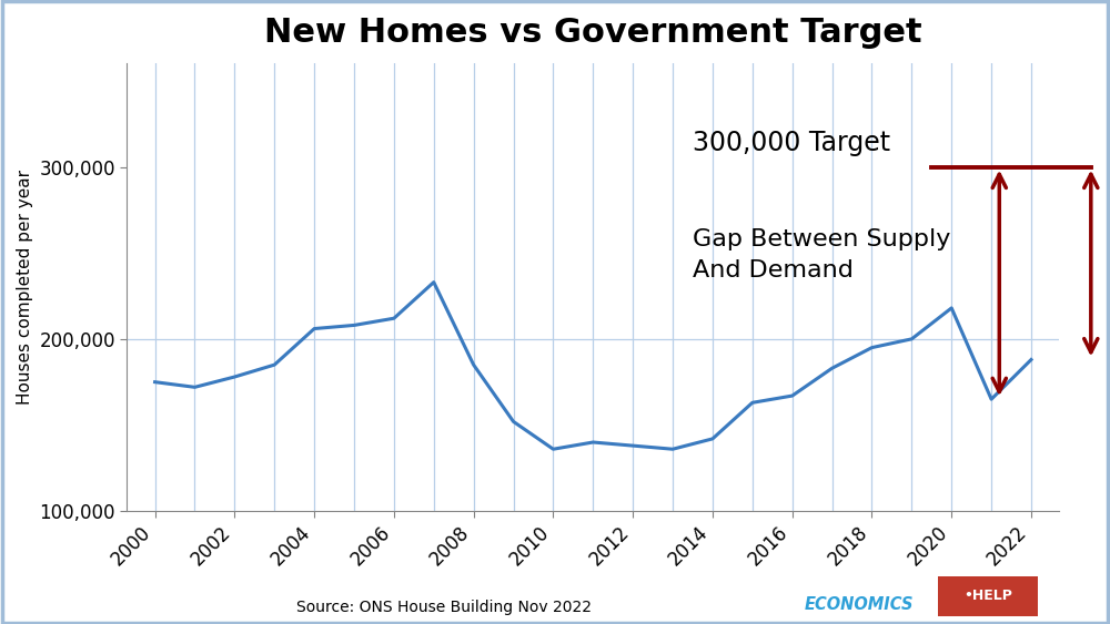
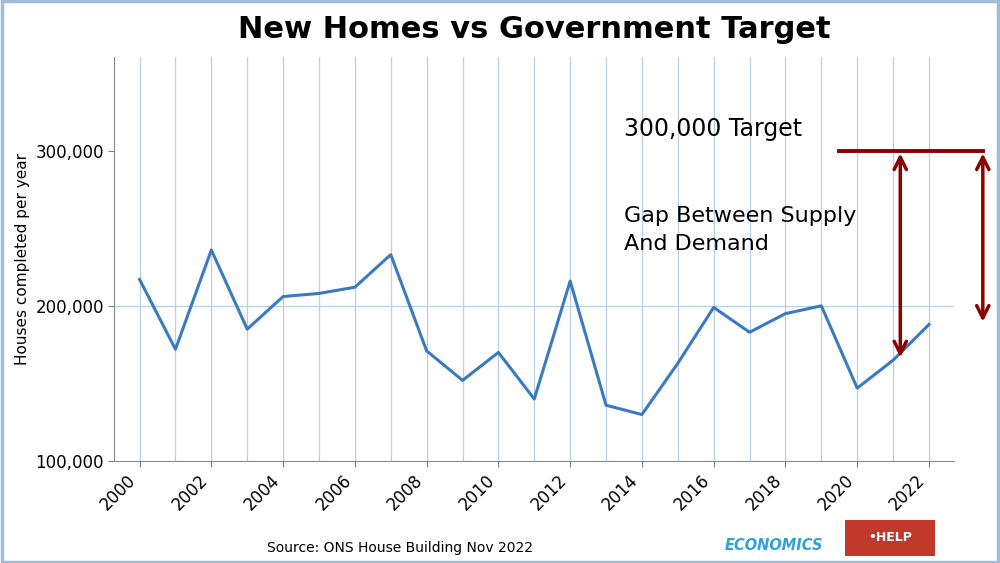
2000: 175,000 -> 217,000
2002: 178,000 -> 236,000
2008: 185,000 -> 171,000
2010: 136,000 -> 170,000
2012: 138,000 -> 216,000
2014: 142,000 -> 130,000
2016: 167,000 -> 199,000
2020: 218,000 -> 147,000
